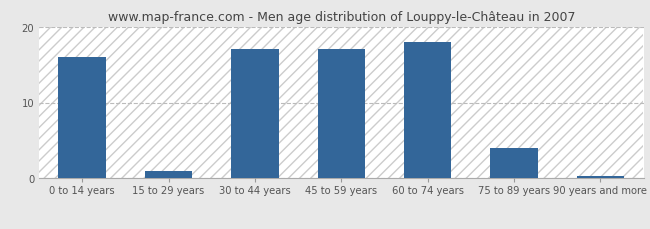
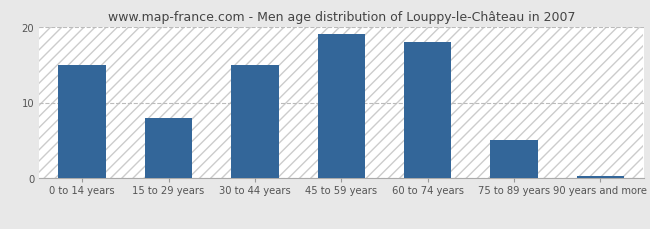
0 to 14 years: 16.0 -> 15.0
15 to 29 years: 1.0 -> 8.0
30 to 44 years: 17.0 -> 15.0
45 to 59 years: 17.0 -> 19.0
75 to 89 years: 4.0 -> 5.0
